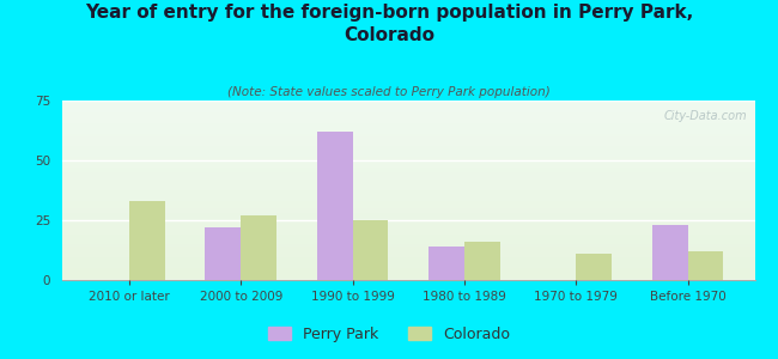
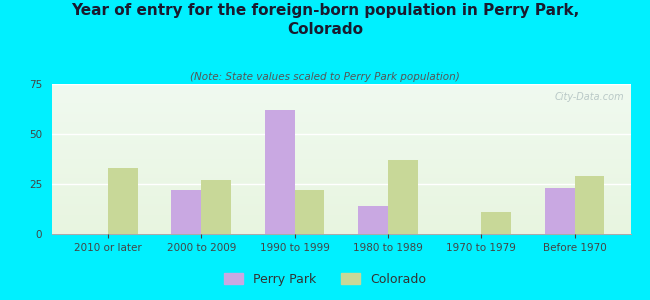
Colorado/1990 to 1999: 25 -> 22
Colorado/1980 to 1989: 16 -> 37
Colorado/Before 1970: 12 -> 29
